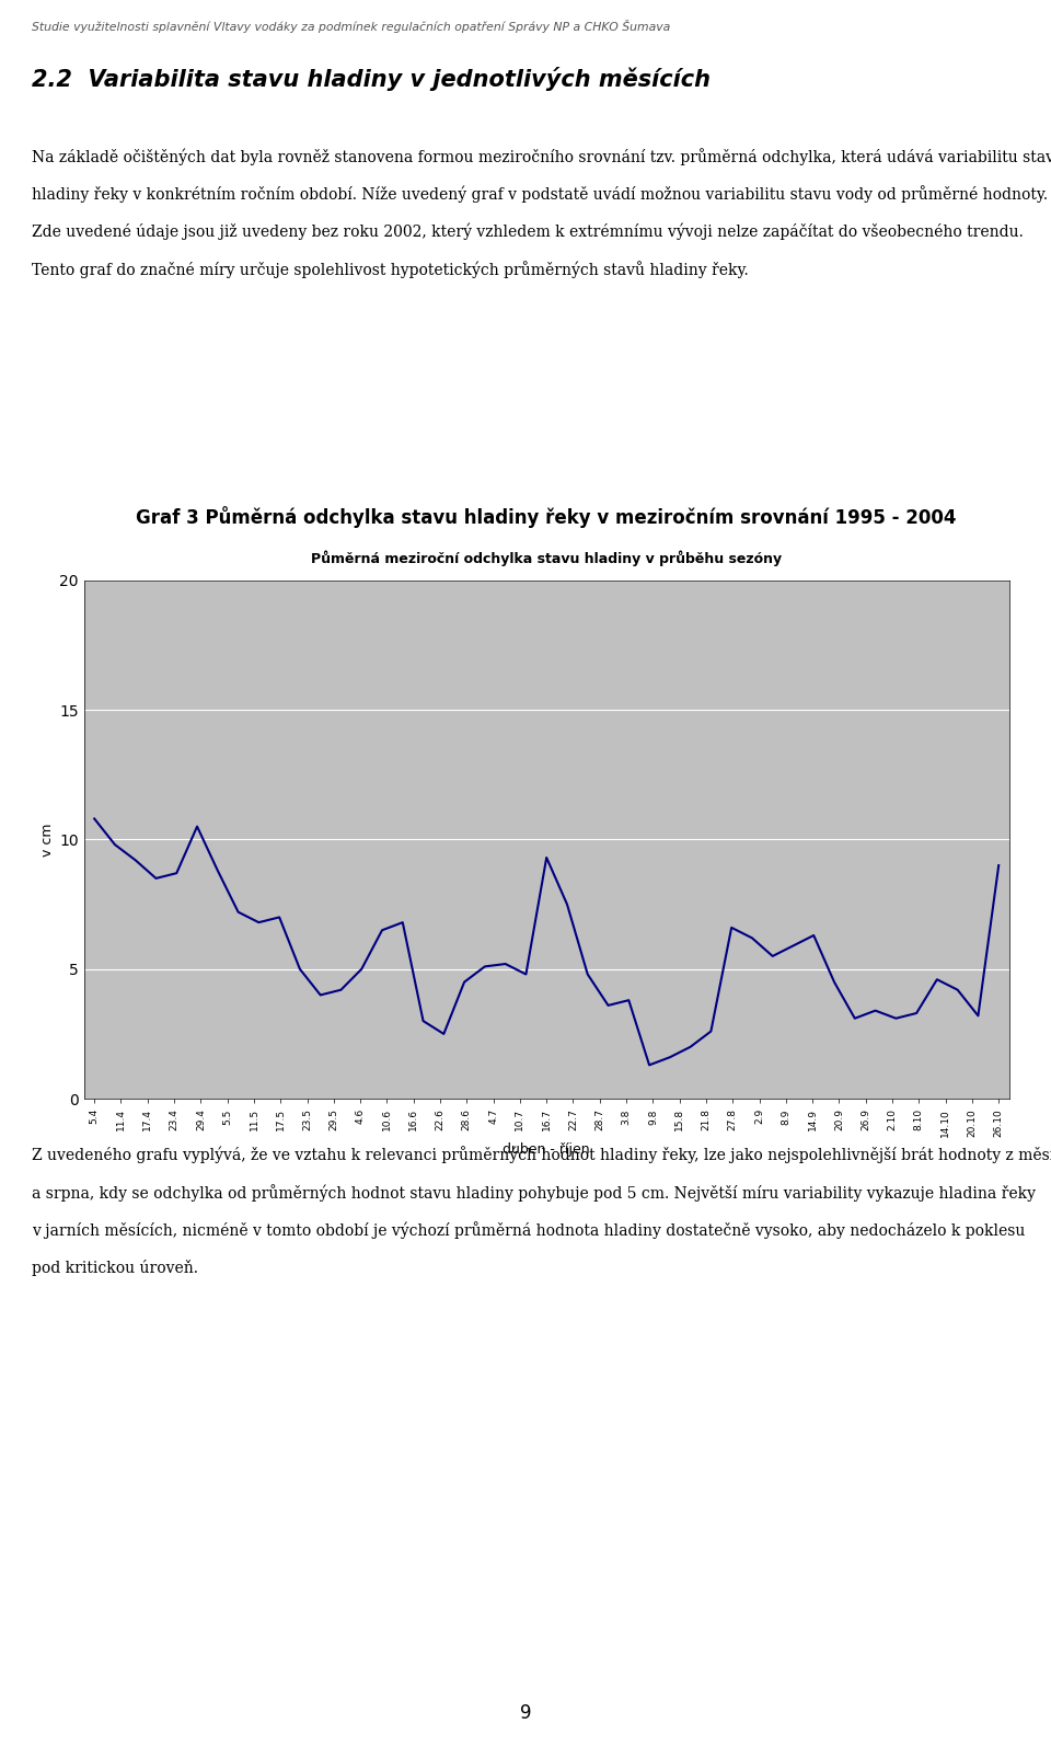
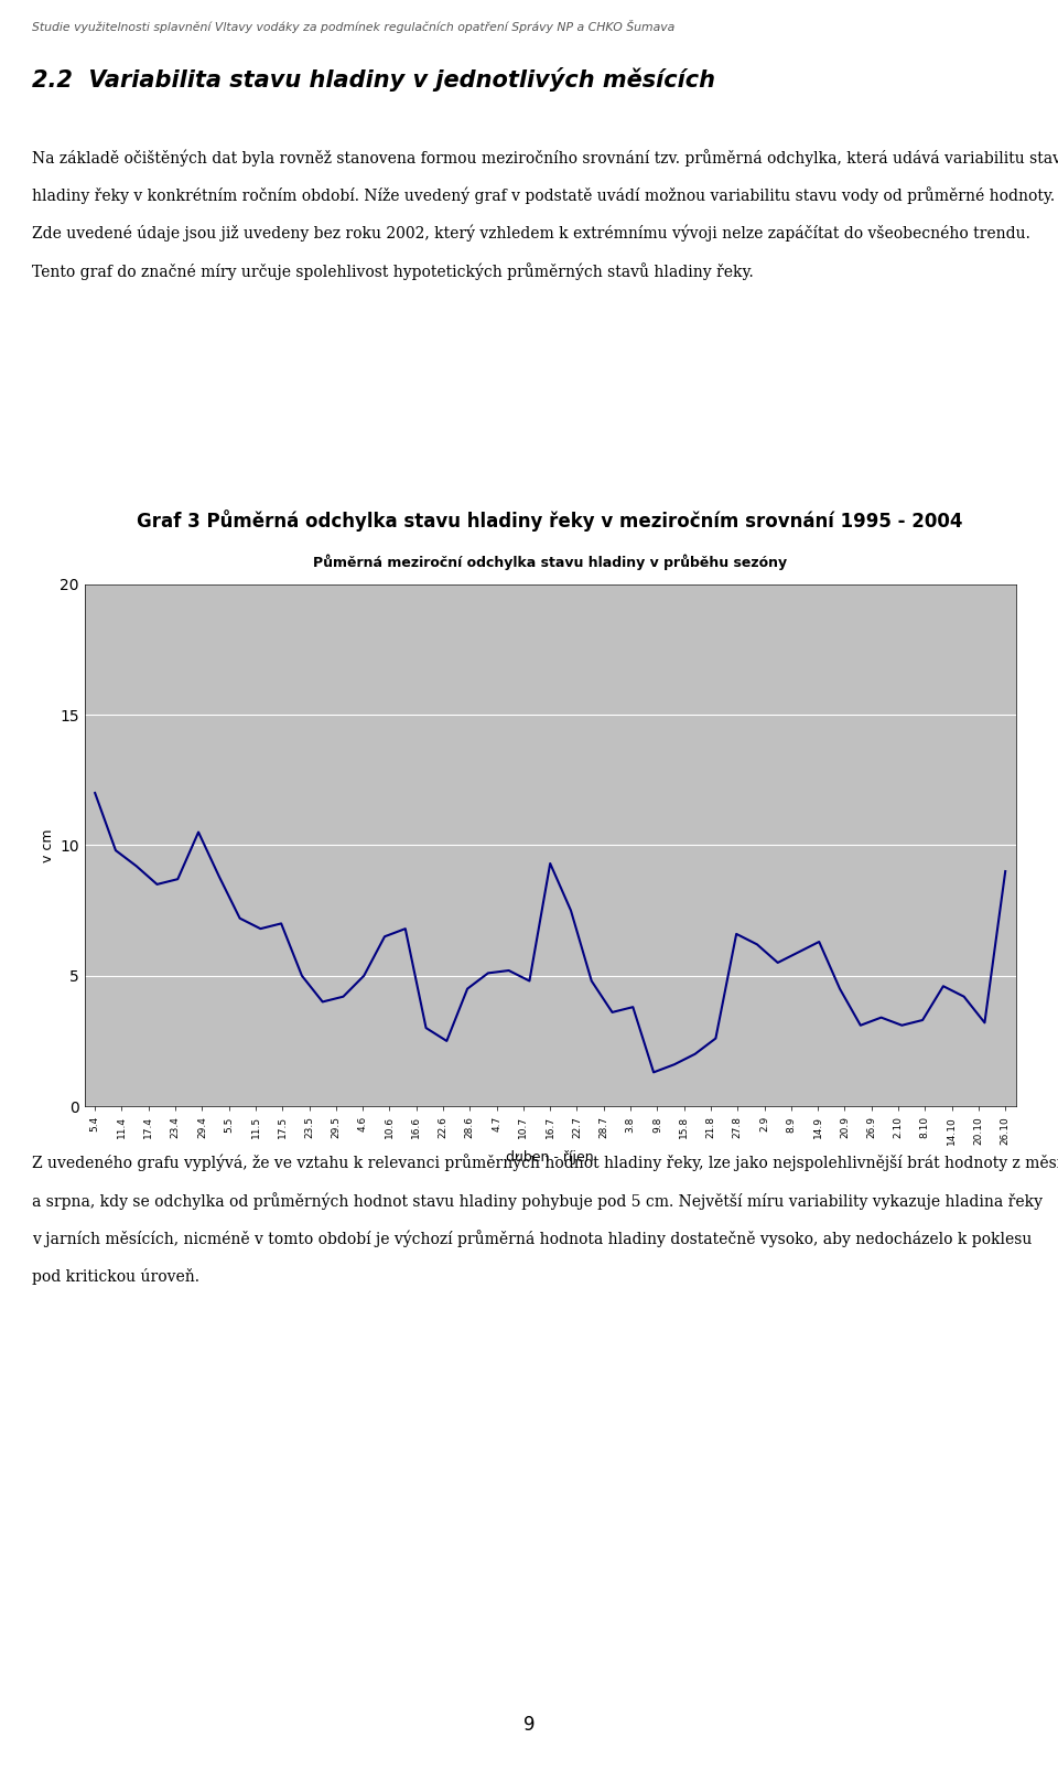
5.4: 10.8 -> 12.0
